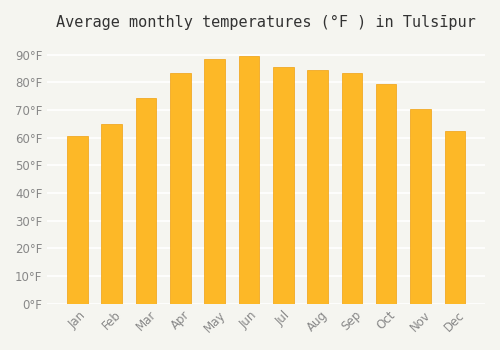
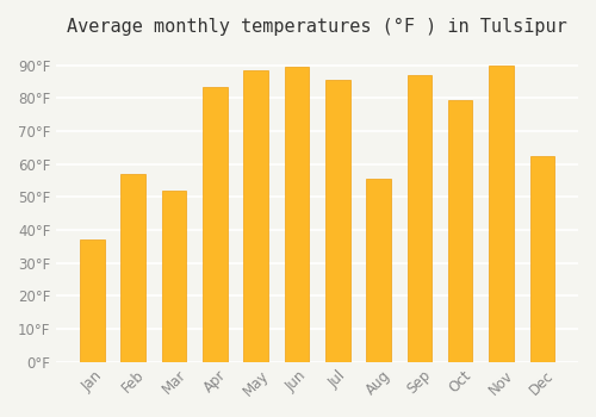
Jan: 60.5°F -> 37.0°F
Feb: 65.0°F -> 57.0°F
Mar: 74.5°F -> 52.0°F
Aug: 84.5°F -> 55.5°F
Sep: 83.5°F -> 87.0°F
Nov: 70.5°F -> 90.0°F
